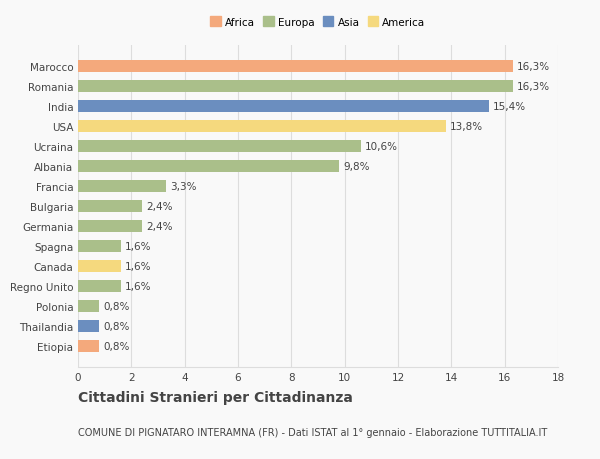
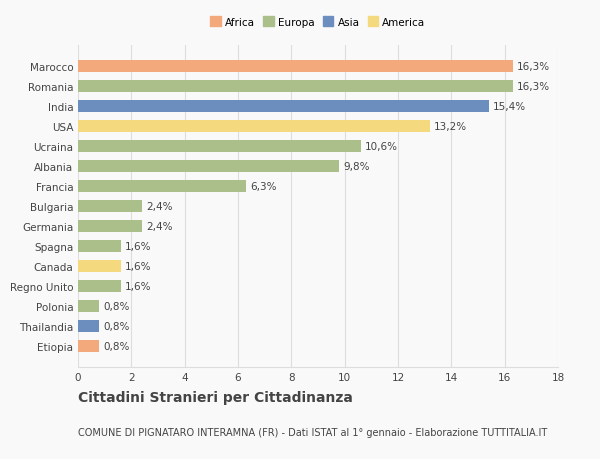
USA: 13,8% -> 13,2%
Francia: 3,3% -> 6,3%
